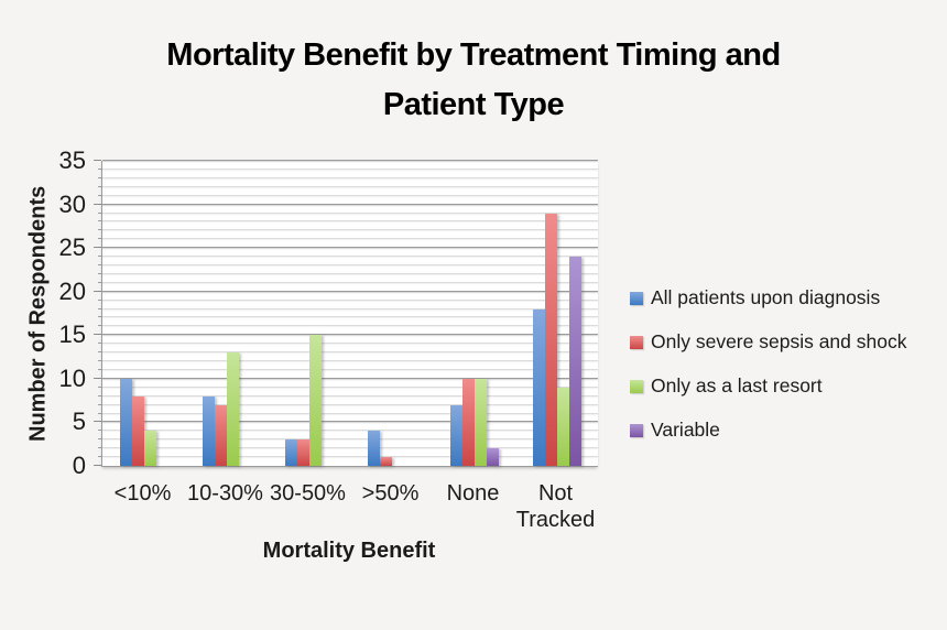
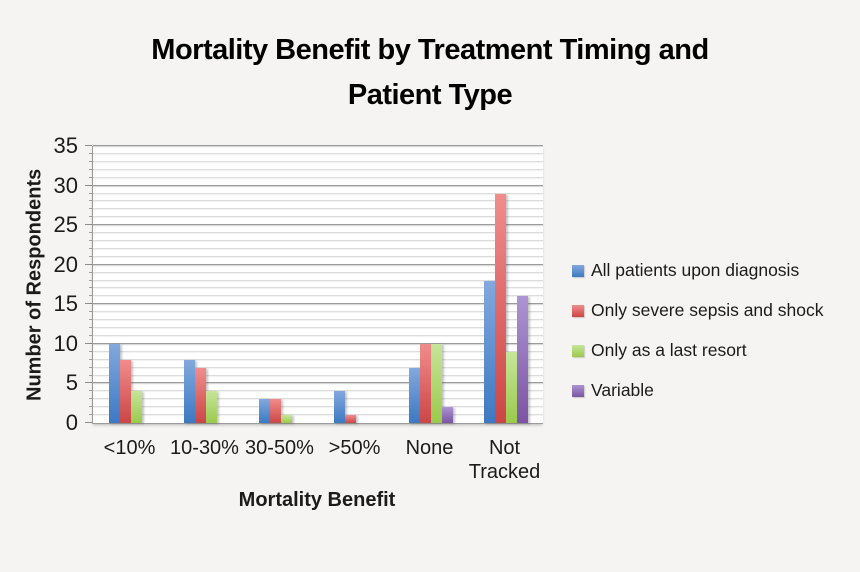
Only as a last resort/10-30%: 13 -> 4
Only as a last resort/30-50%: 15 -> 1
Variable/Not Tracked: 24 -> 16
